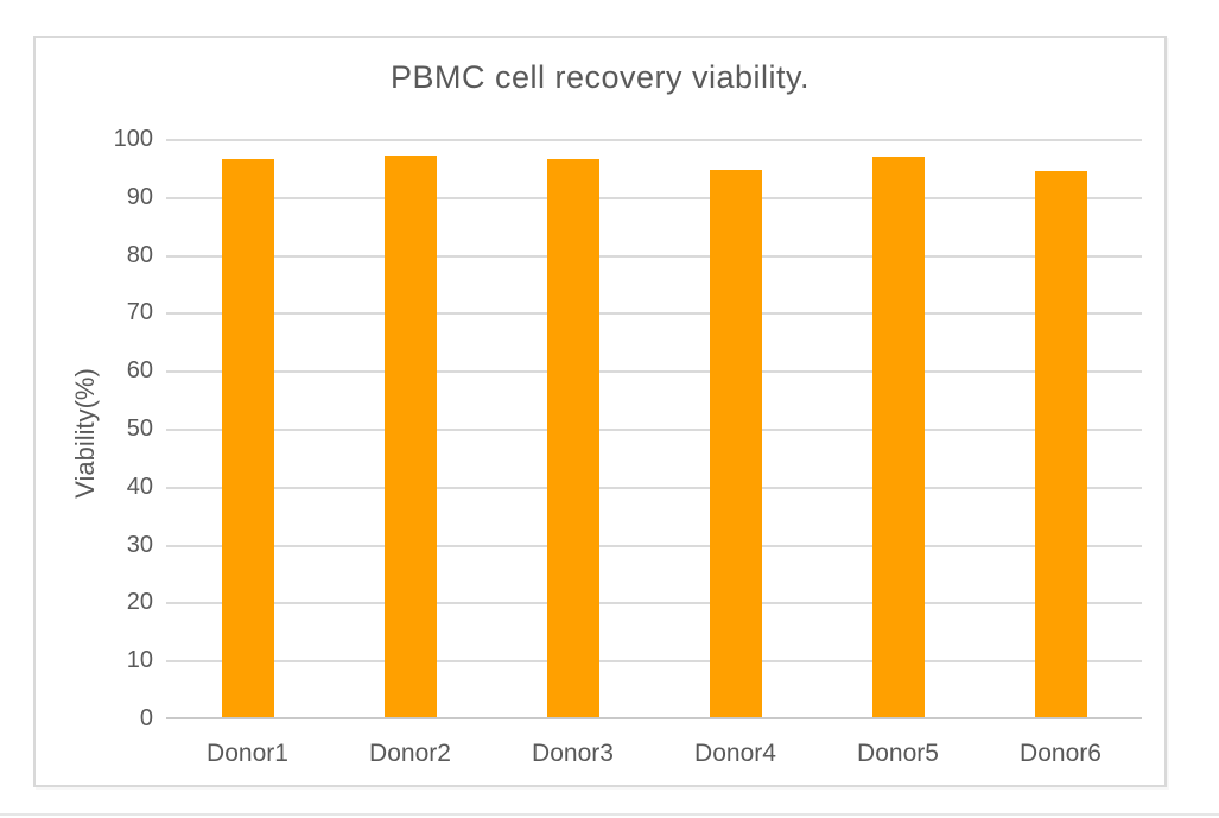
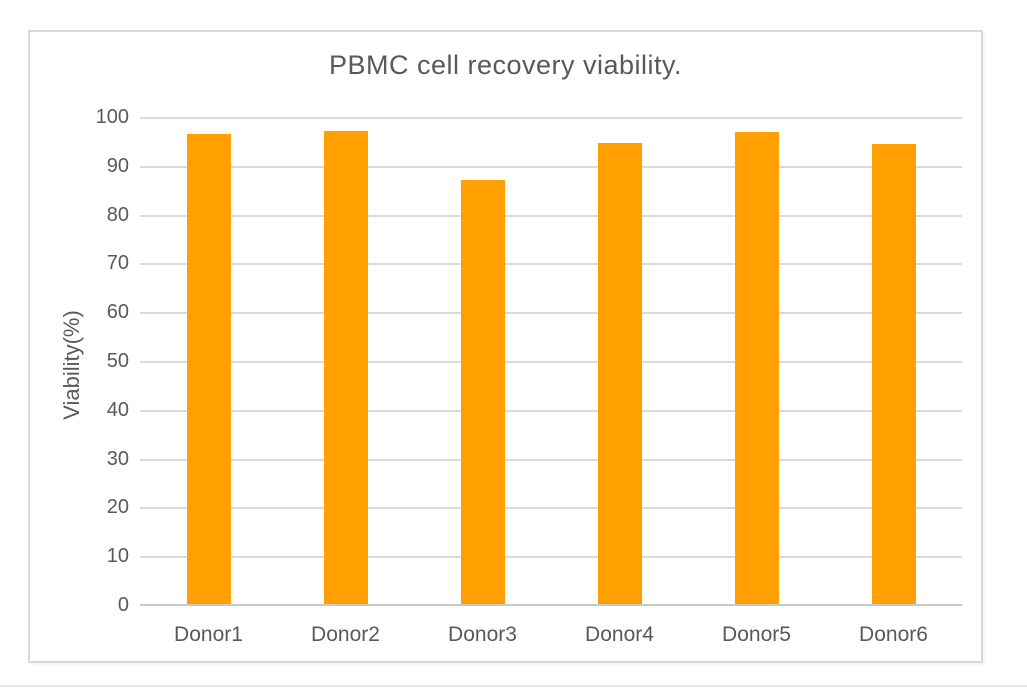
Donor3: 96 -> 87
